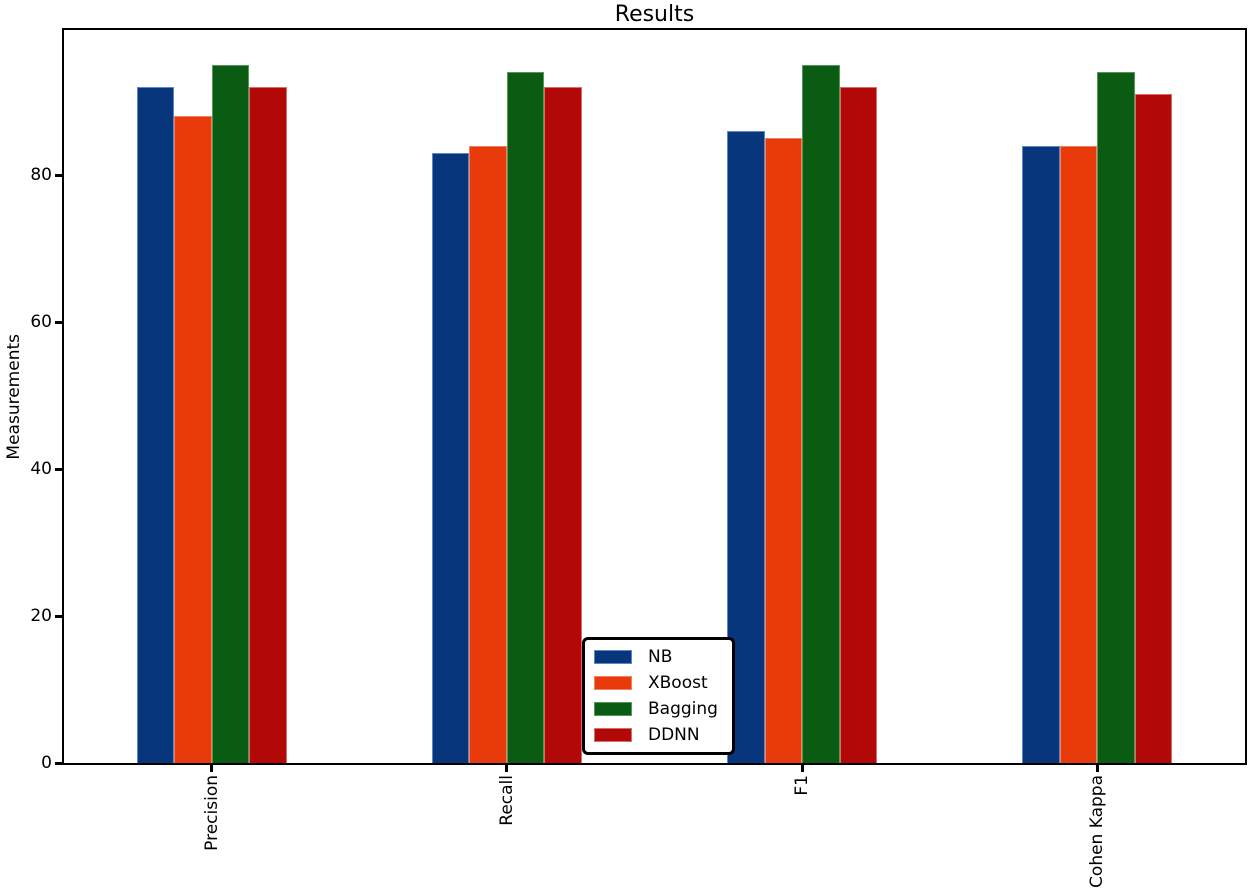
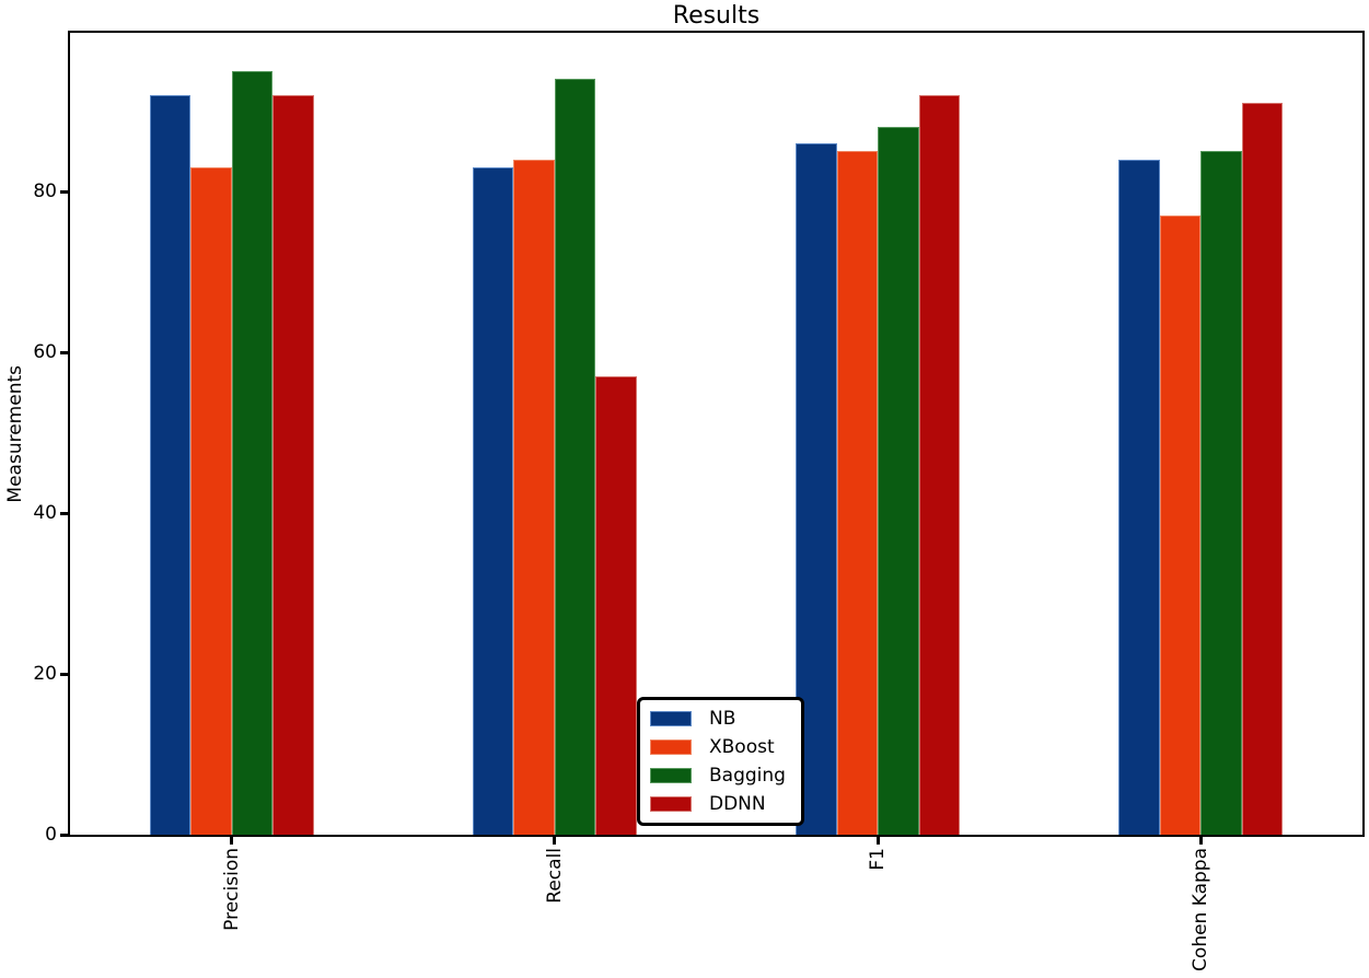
XBoost/Precision: 88 -> 83
DDNN/Recall: 92 -> 57
Bagging/F1: 95 -> 88
XBoost/Cohen Kappa: 84 -> 77
Bagging/Cohen Kappa: 94 -> 85
